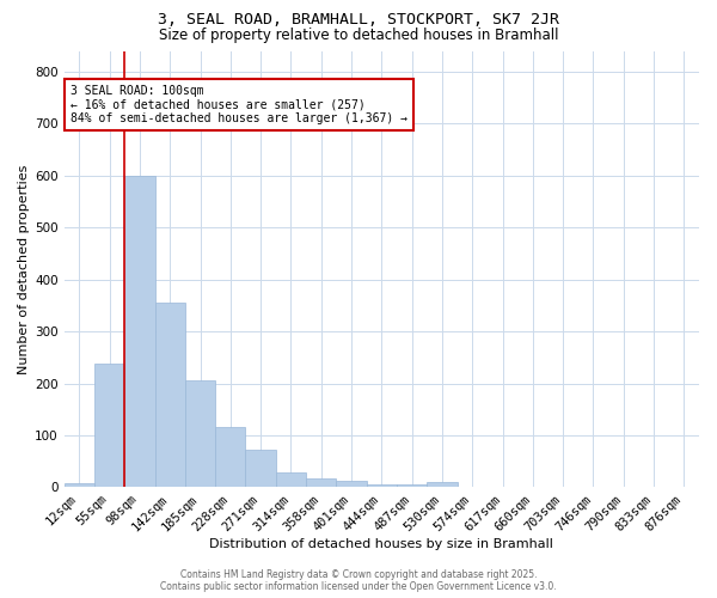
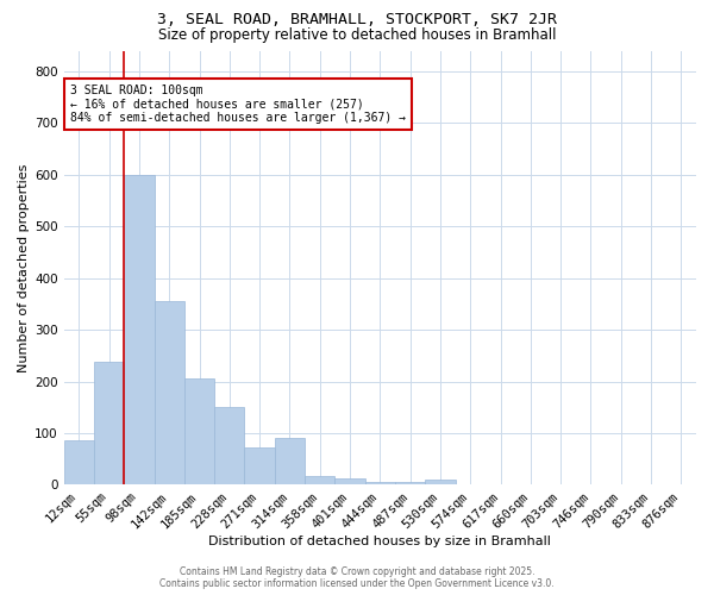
12sqm: 8 -> 85
228sqm: 115 -> 150
314sqm: 28 -> 90
